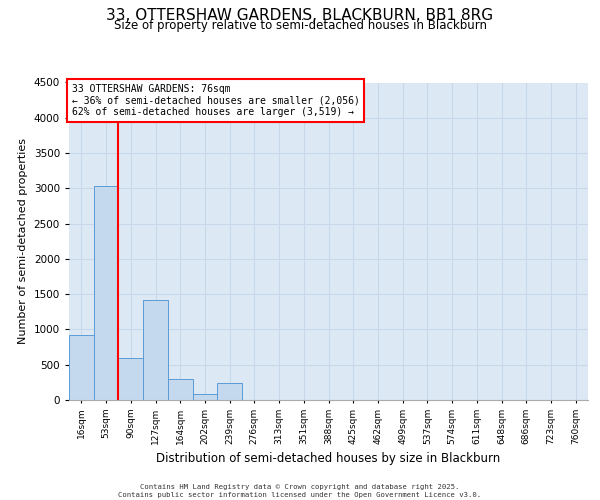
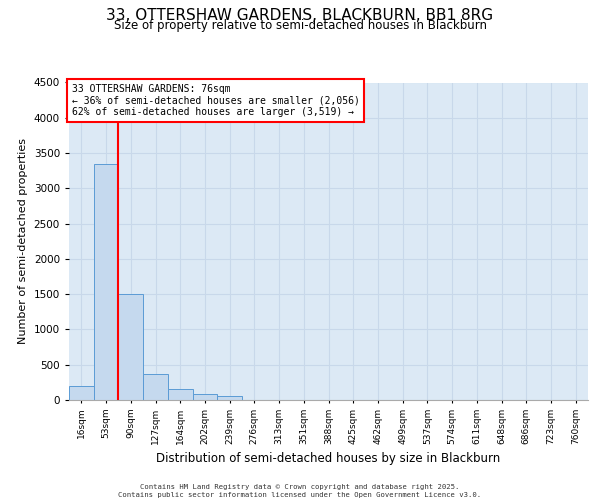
16sqm: 920 -> 200
53sqm: 3040 -> 3350
90sqm: 600 -> 1500
127sqm: 1420 -> 380
164sqm: 300 -> 150
239sqm: 240 -> 50
